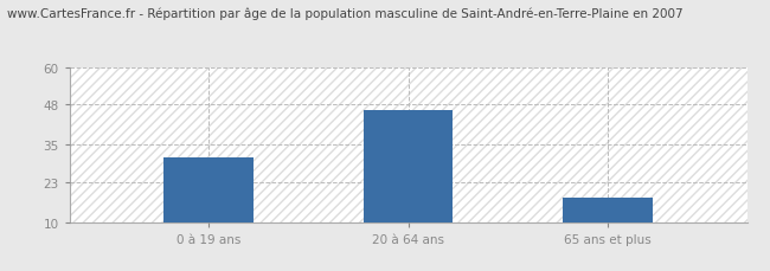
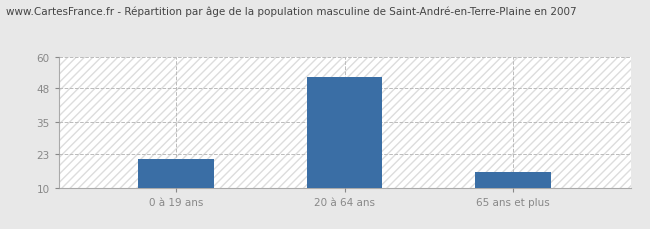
0 à 19 ans: 31 -> 21
20 à 64 ans: 46 -> 52
65 ans et plus: 18 -> 16
